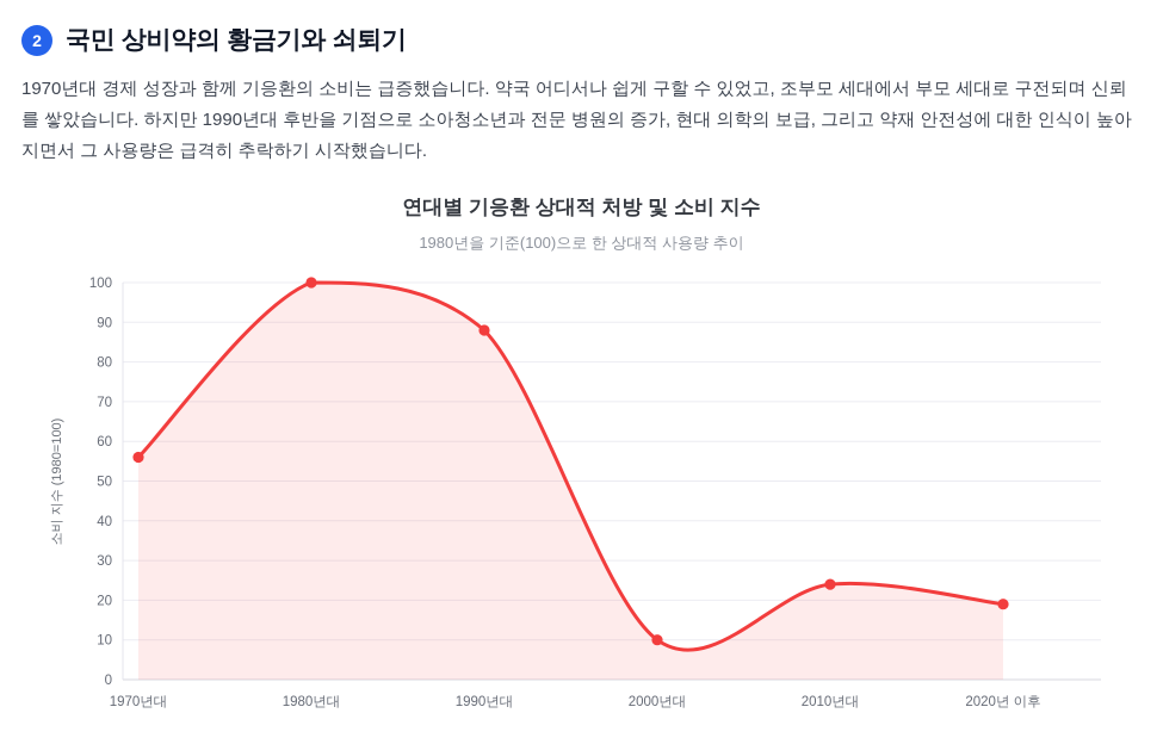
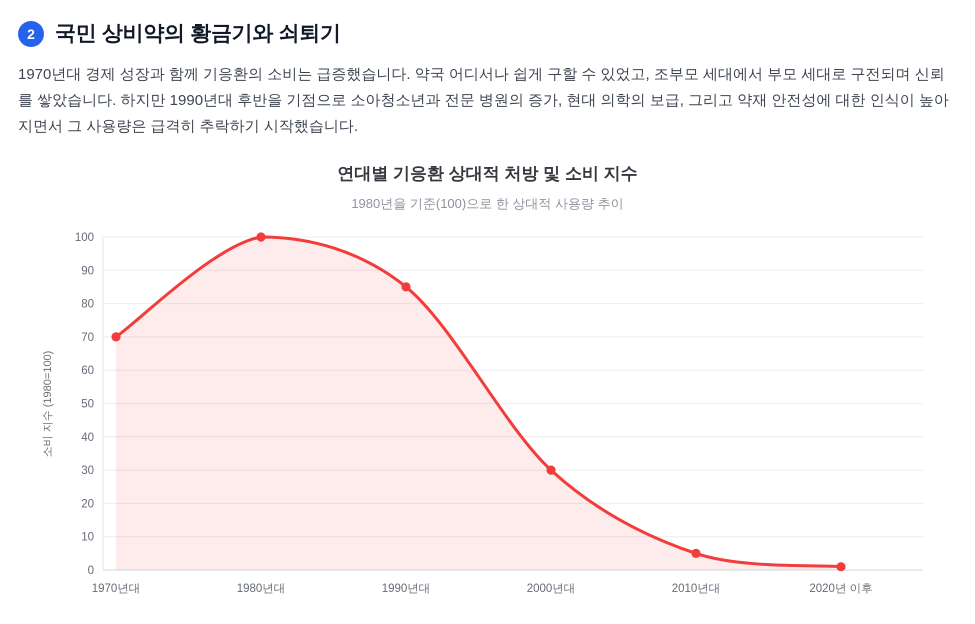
1970년대: 56 -> 70
1990년대: 88 -> 85
2000년대: 10 -> 30
2010년대: 24 -> 5
2020년 이후: 19 -> 1
